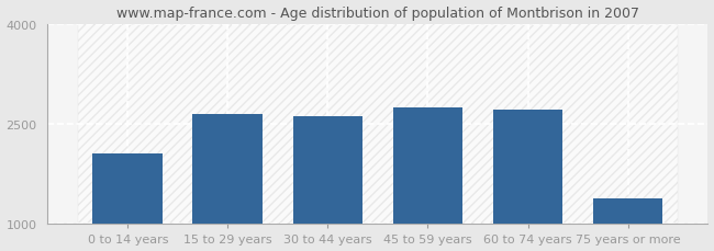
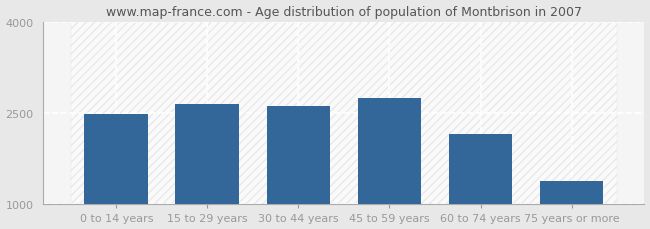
0 to 14 years: 2060 -> 2490
60 to 74 years: 2720 -> 2160
